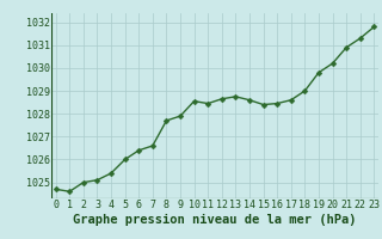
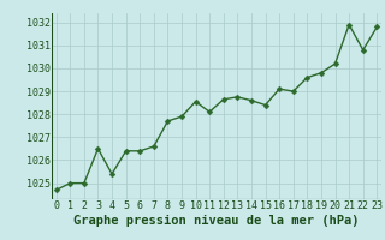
1: 1024.6 -> 1025.0
3: 1025.1 -> 1026.5
5: 1026.0 -> 1026.4
11: 1028.5 -> 1028.1
16: 1028.5 -> 1029.1
17: 1028.6 -> 1029.0
18: 1029.0 -> 1029.6
21: 1030.9 -> 1031.9
22: 1031.3 -> 1030.8
